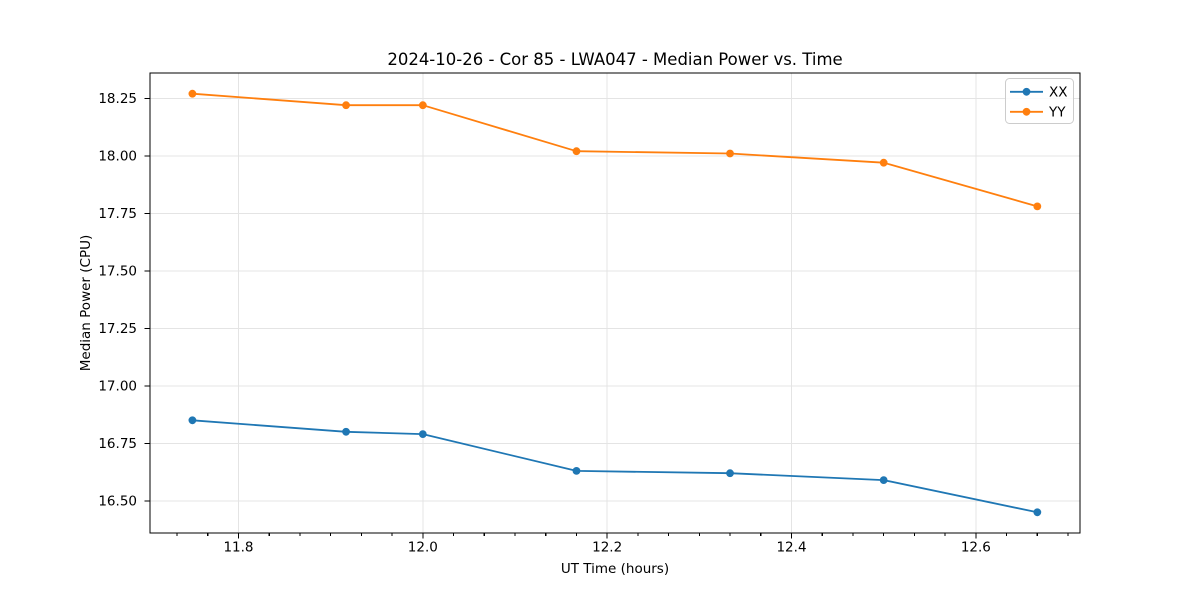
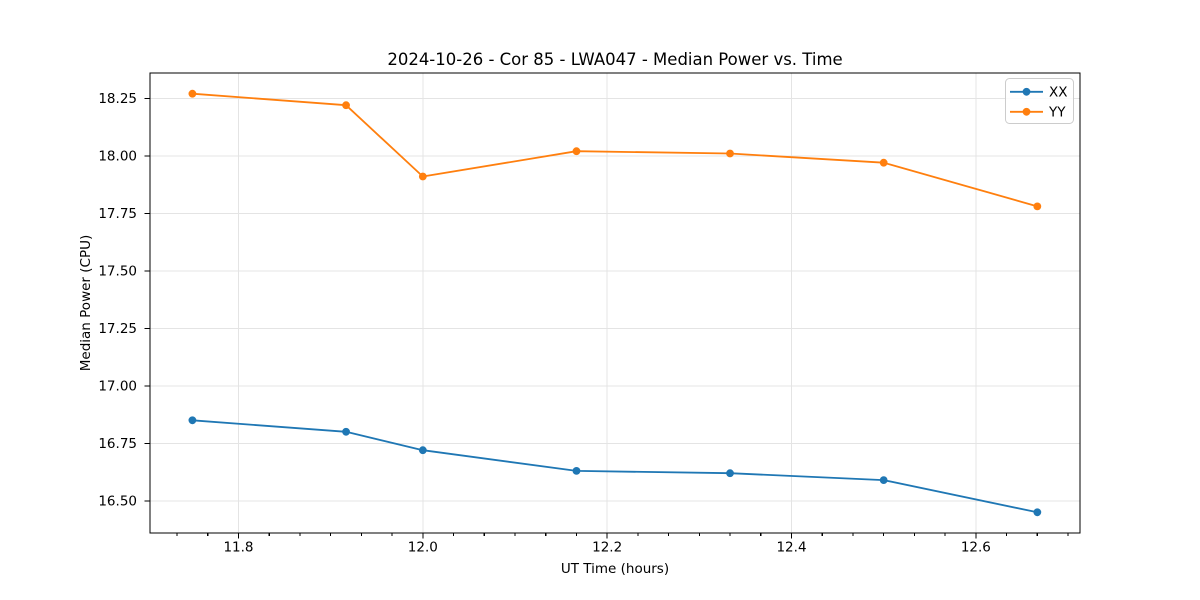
XX/12.0: 16.79 -> 16.72
YY/12.0: 18.22 -> 17.91
